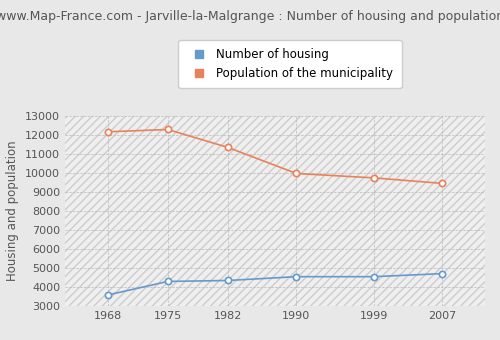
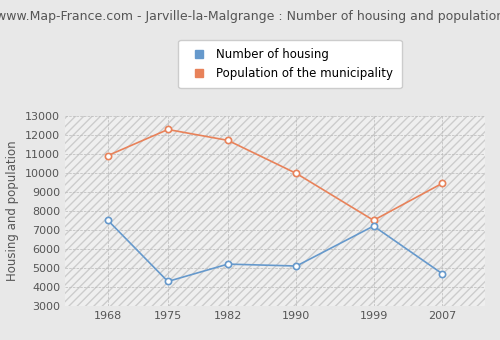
Number of housing/1968: 3600 -> 7500
Population of the municipality/1968: 12200 -> 10900
Number of housing/1982: 4300 -> 5200
Population of the municipality/1982: 11300 -> 11700
Number of housing/1990: 4500 -> 5100
Number of housing/1999: 4500 -> 7200
Population of the municipality/1999: 9700 -> 7500
